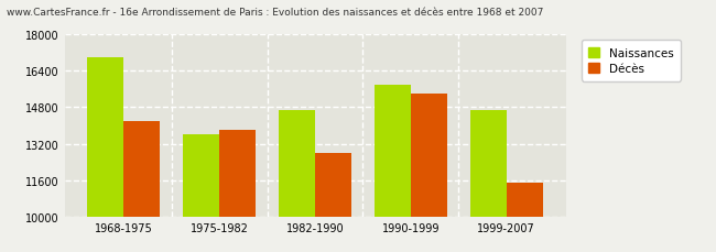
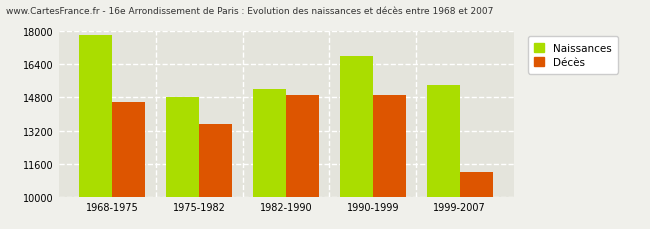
Naissances/1968-1975: 17000 -> 17800
Décès/1968-1975: 14200 -> 14600
Naissances/1975-1982: 13600 -> 14800
Décès/1975-1982: 13800 -> 13500
Naissances/1982-1990: 14700 -> 15200
Décès/1982-1990: 12800 -> 14900
Naissances/1990-1999: 15800 -> 16800
Décès/1990-1999: 15400 -> 14900
Naissances/1999-2007: 14700 -> 15400
Décès/1999-2007: 11500 -> 11200
